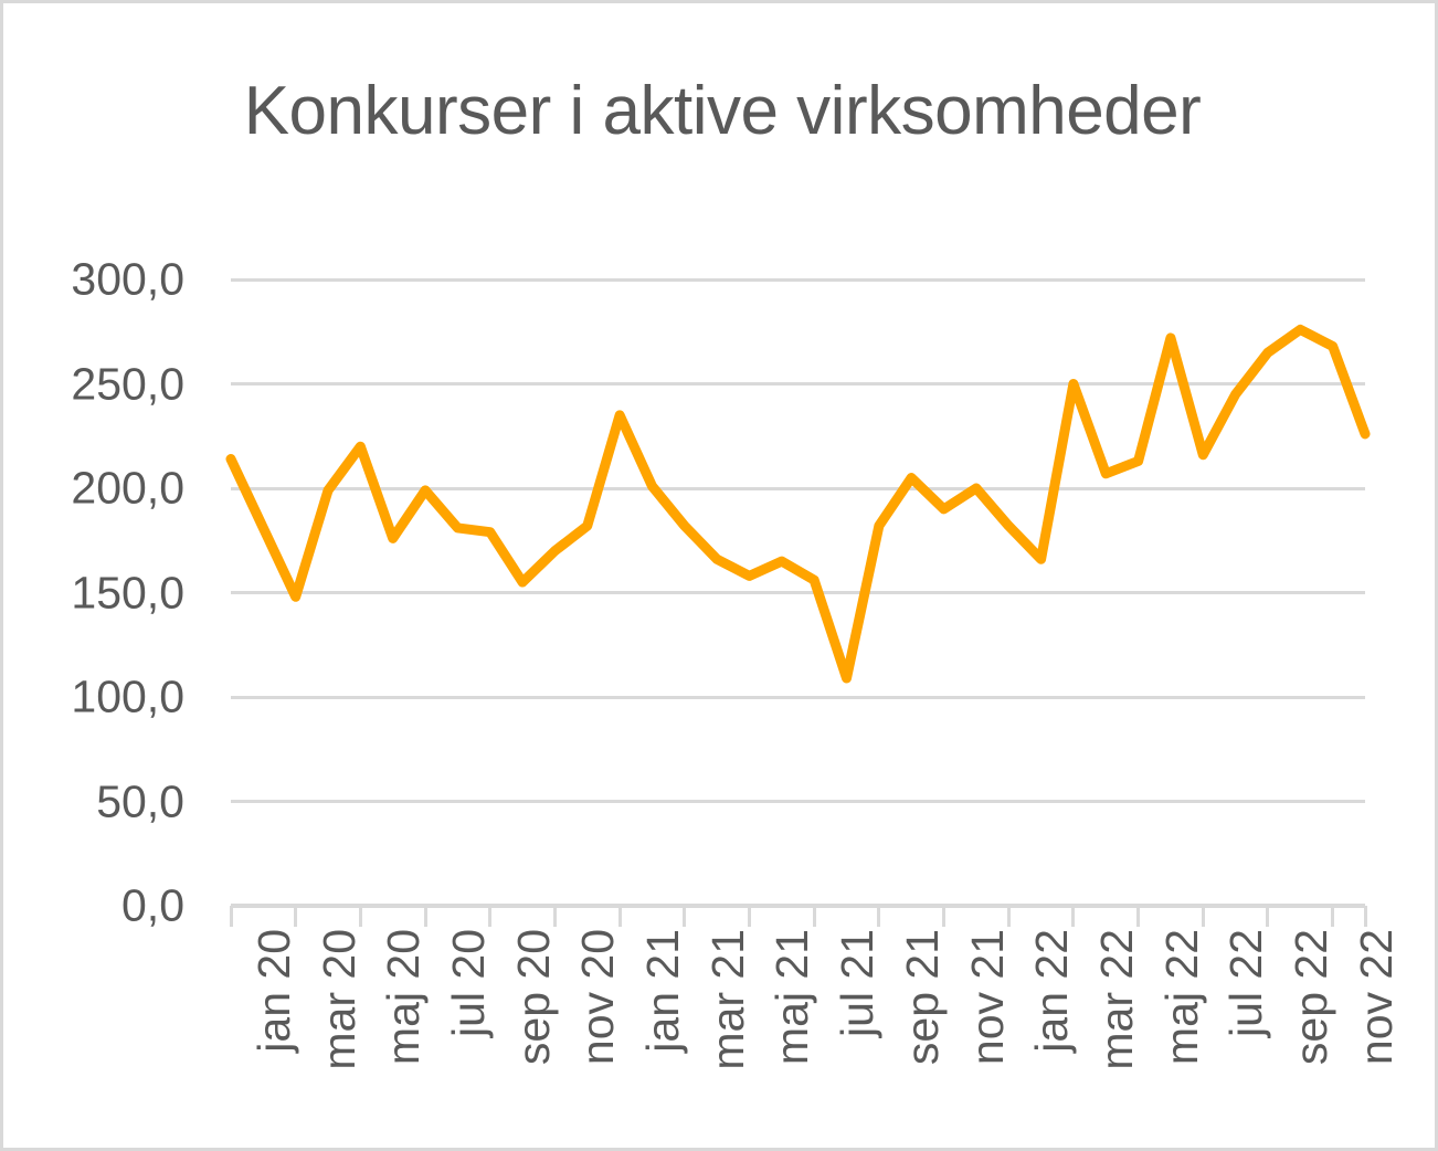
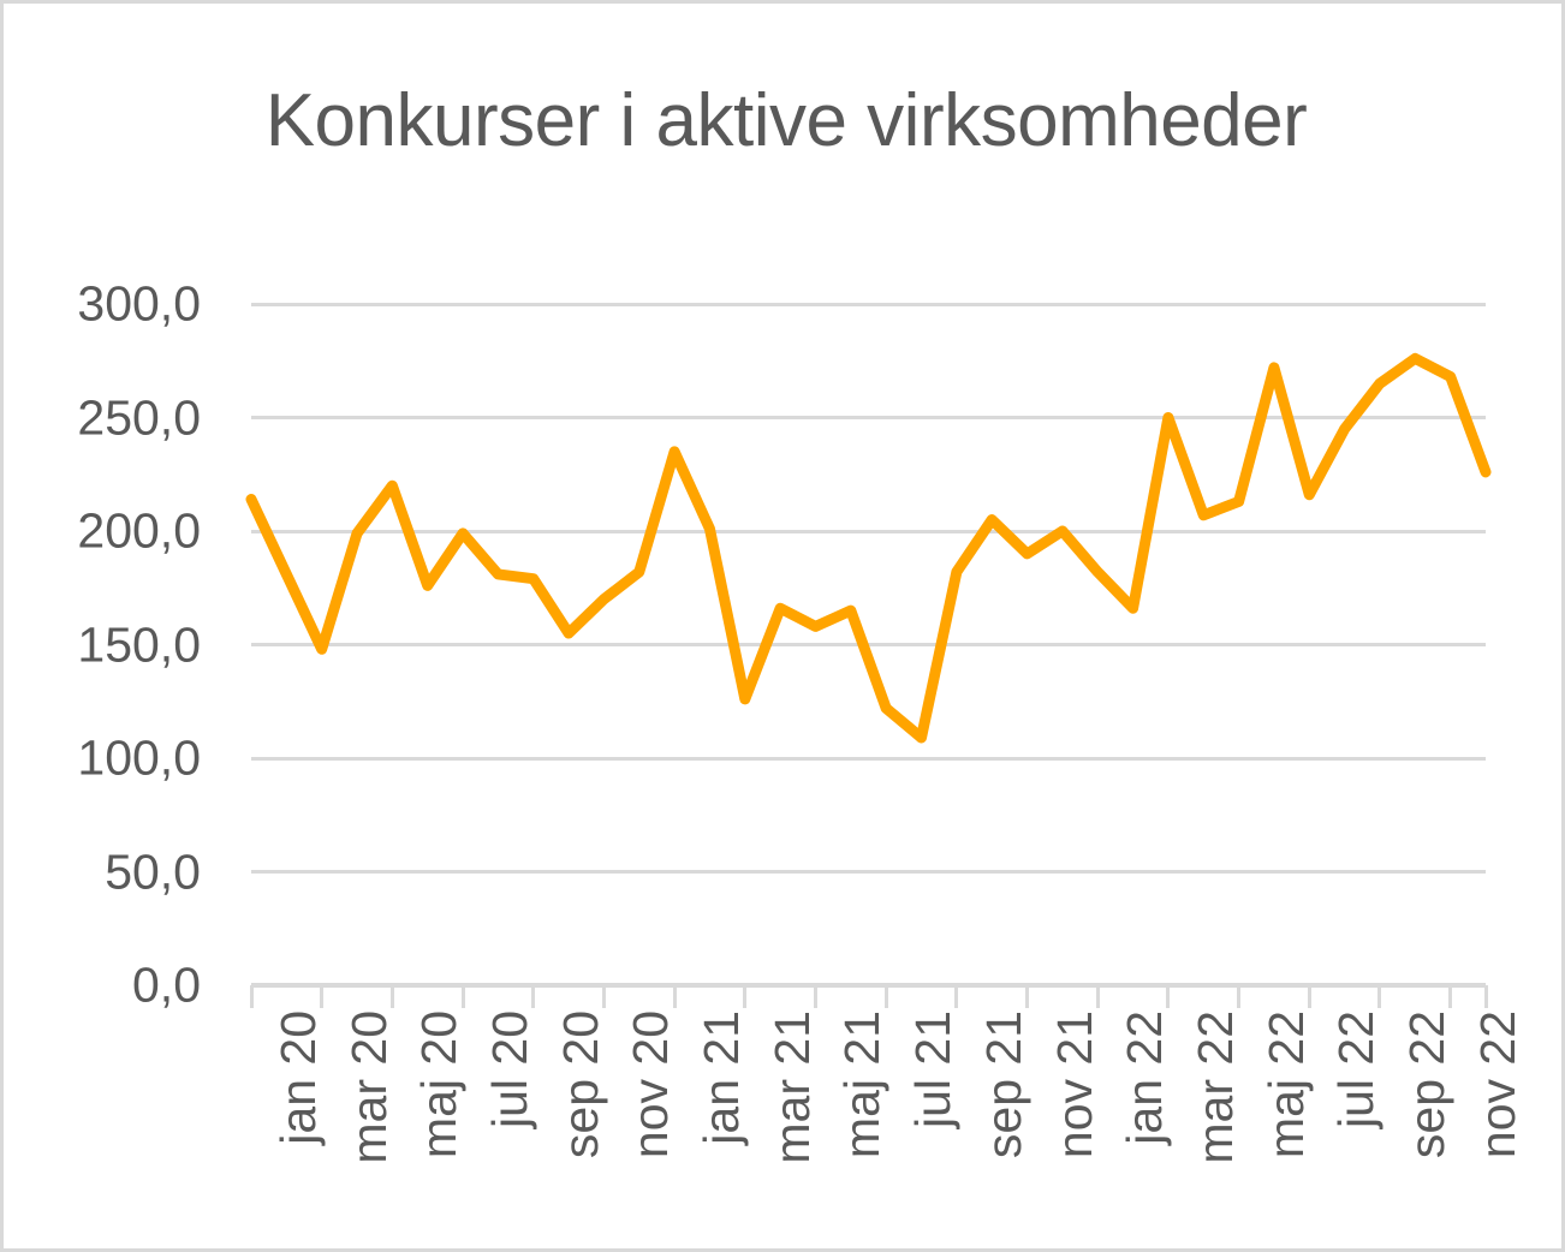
mar 21: 182 -> 126
jul 21: 156 -> 122
